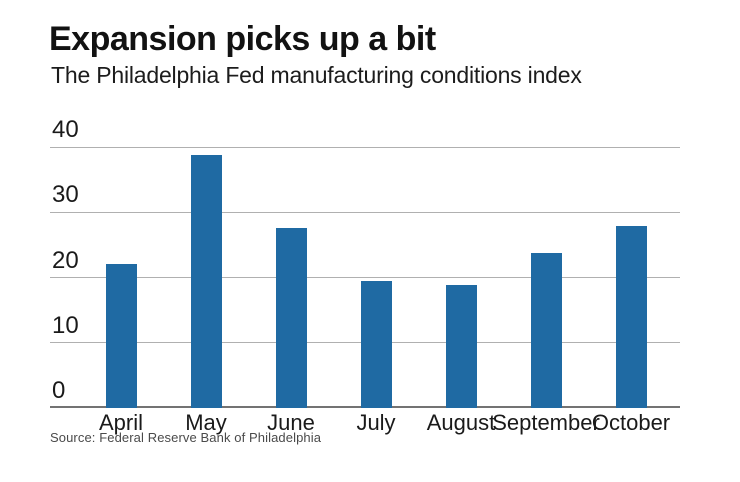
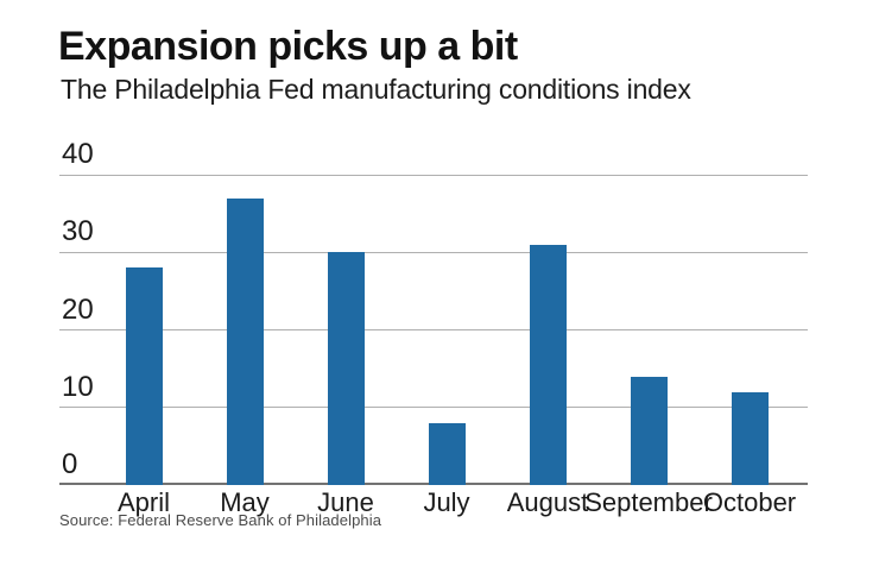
April: 22 -> 28
May: 39 -> 37
June: 28 -> 30
July: 20 -> 8
August: 19 -> 31
September: 24 -> 14
October: 28 -> 12
